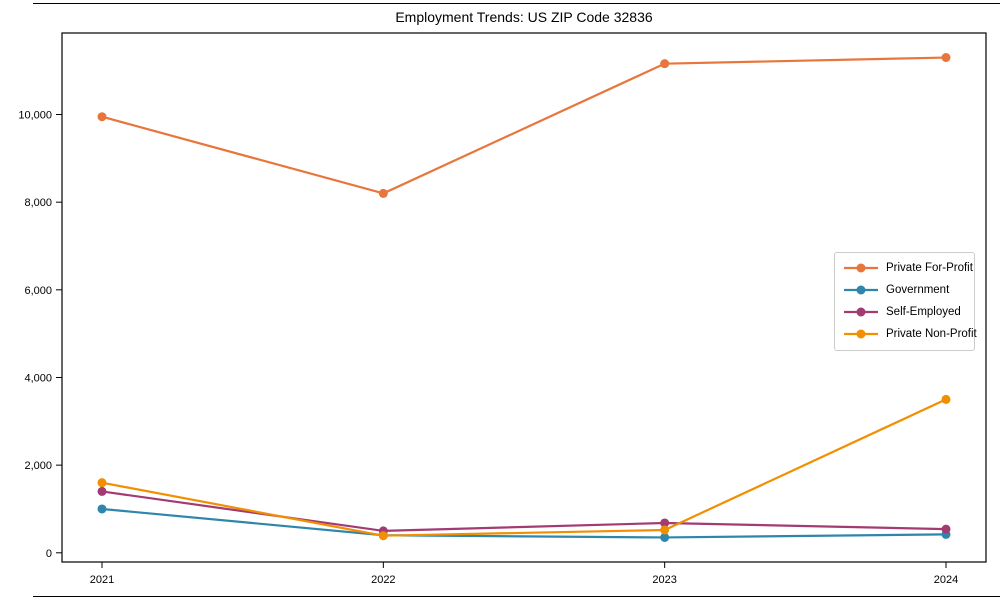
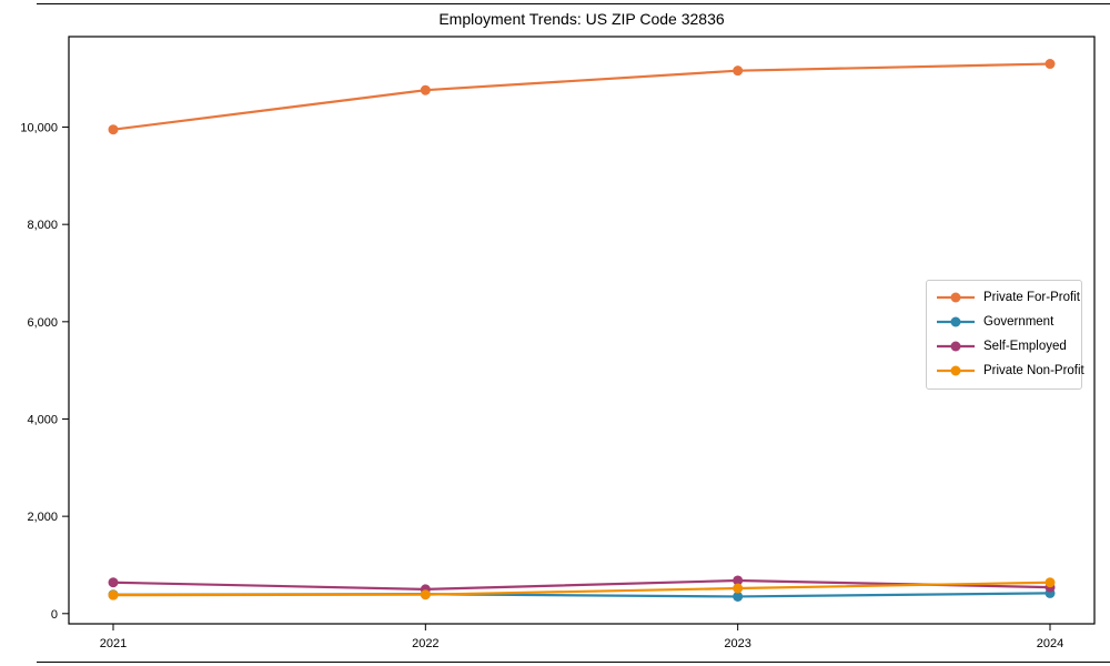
Government/2021: 1000 -> 400
Self-Employed/2021: 1400 -> 600
Private Non-Profit/2021: 1600 -> 400
Private For-Profit/2022: 8200 -> 10800
Private Non-Profit/2024: 3500 -> 600
